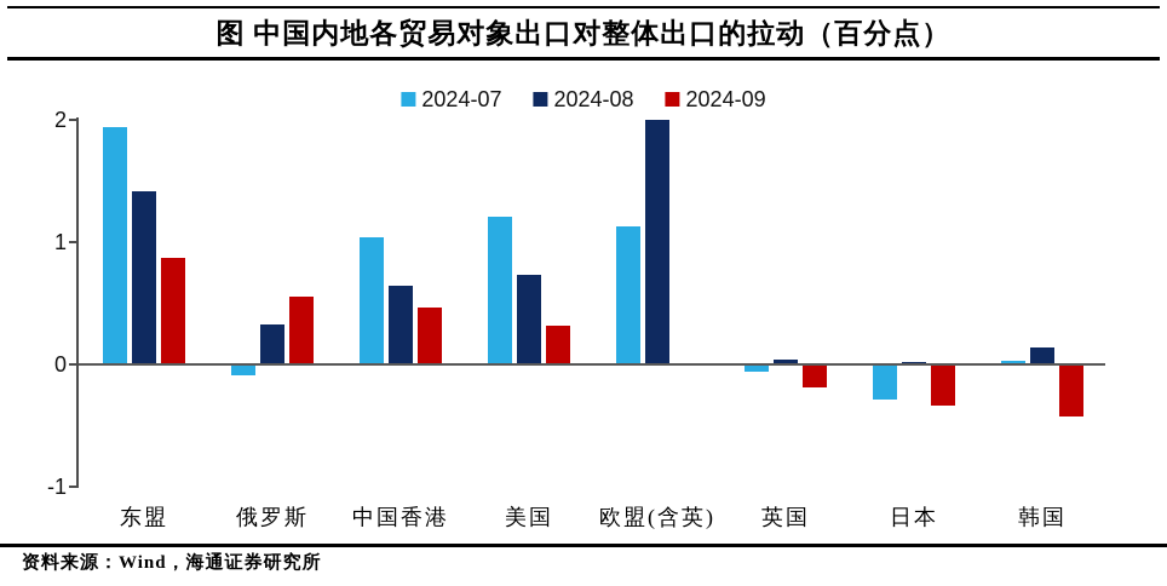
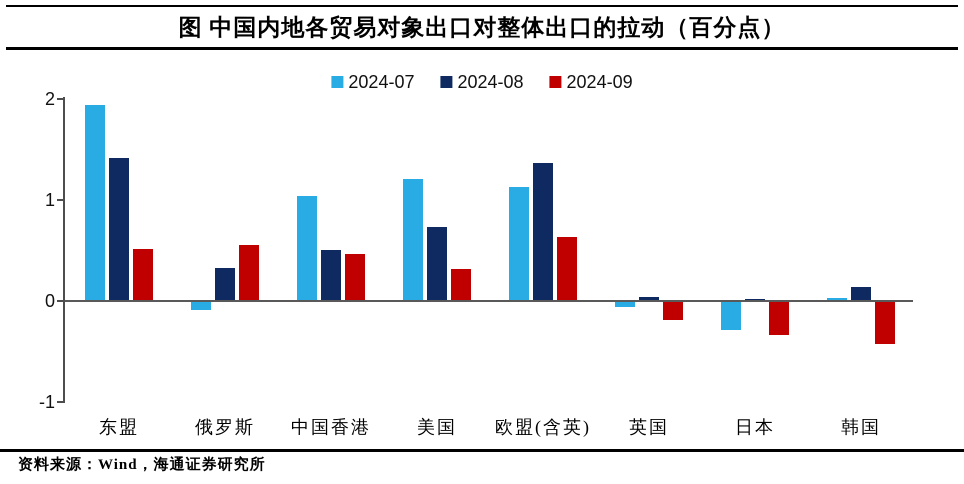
2024-09/东盟: 0.87 -> 0.51
2024-08/中国香港: 0.64 -> 0.50
2024-08/欧盟(含英): 2.00 -> 1.37
2024-09/欧盟(含英): 0.01 -> 0.63
